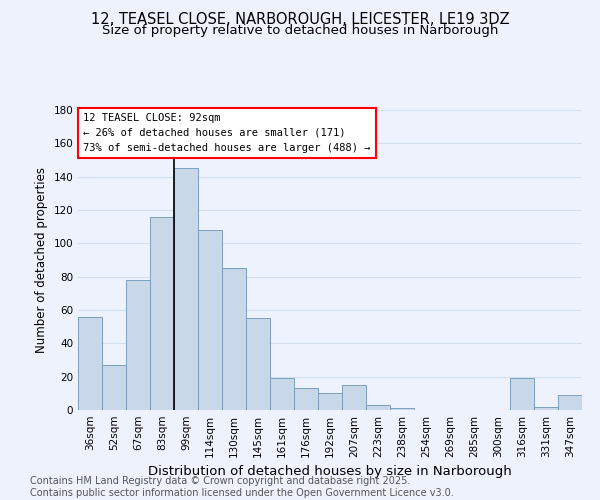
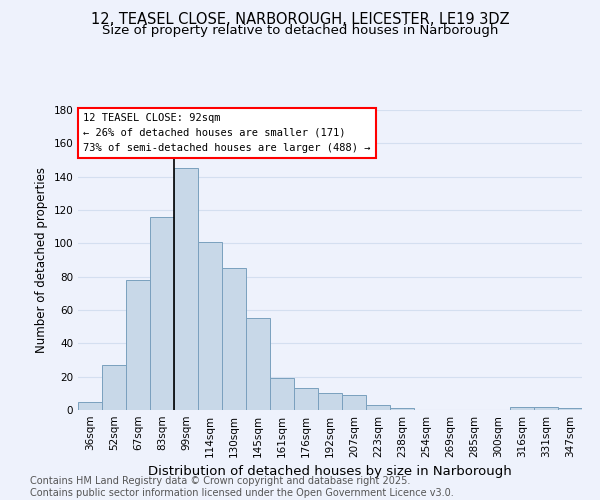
36sqm: 56 -> 5
114sqm: 108 -> 101
207sqm: 15 -> 9
316sqm: 19 -> 2
347sqm: 9 -> 1
